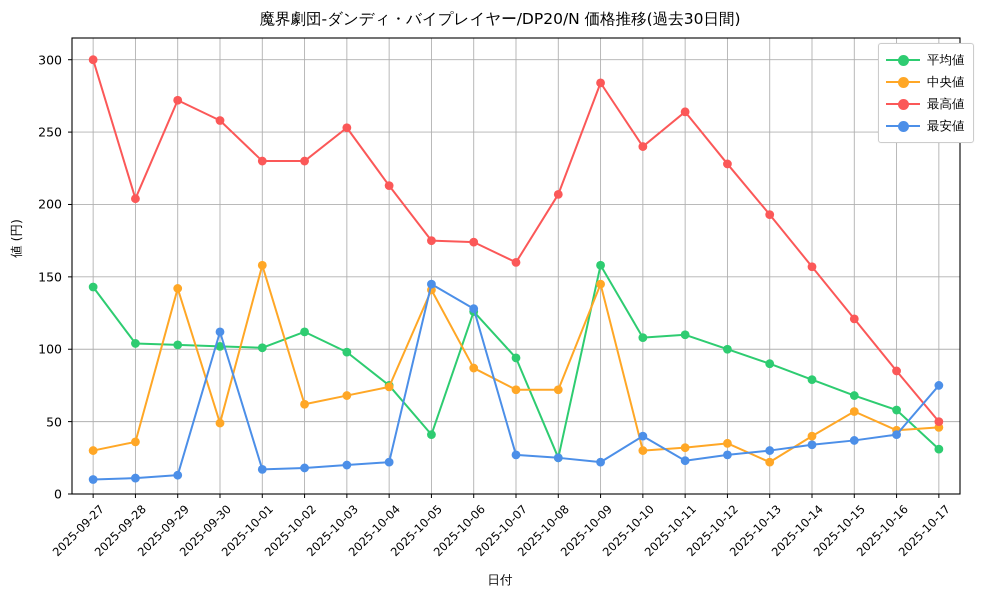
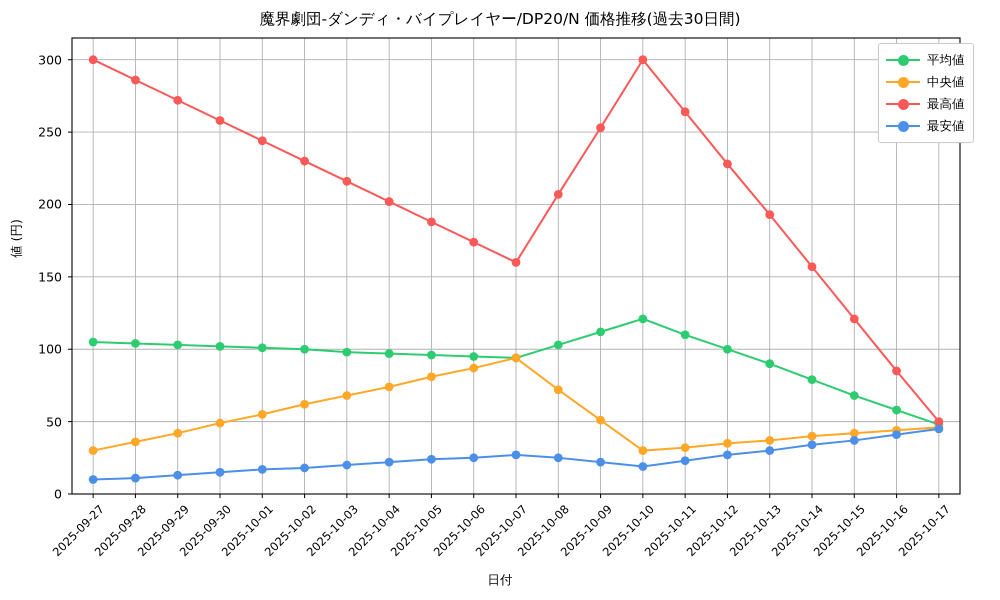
平均値/2025-09-27: 143 -> 105
最高値/2025-09-28: 204 -> 286
中央値/2025-09-29: 142 -> 42
最安値/2025-09-30: 112 -> 15
中央値/2025-10-01: 158 -> 55
最高値/2025-10-01: 230 -> 244
平均値/2025-10-02: 112 -> 100
最高値/2025-10-03: 253 -> 216
平均値/2025-10-04: 75 -> 97
最高値/2025-10-04: 213 -> 202
平均値/2025-10-05: 41 -> 96
中央値/2025-10-05: 141 -> 81
最高値/2025-10-05: 175 -> 188
最安値/2025-10-05: 145 -> 24
平均値/2025-10-06: 126 -> 95
最安値/2025-10-06: 128 -> 25
中央値/2025-10-07: 72 -> 94
平均値/2025-10-08: 25 -> 103
平均値/2025-10-09: 158 -> 112
中央値/2025-10-09: 145 -> 51
最高値/2025-10-09: 284 -> 253
平均値/2025-10-10: 108 -> 121
最高値/2025-10-10: 240 -> 300
最安値/2025-10-10: 40 -> 19
中央値/2025-10-13: 22 -> 37
中央値/2025-10-15: 57 -> 42
平均値/2025-10-17: 31 -> 48
最安値/2025-10-17: 75 -> 45
